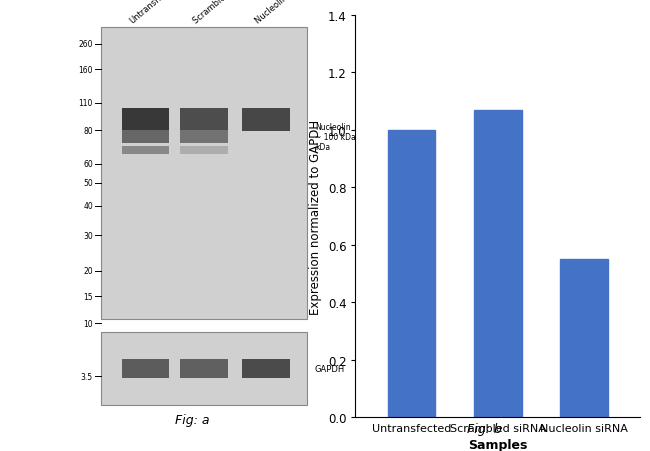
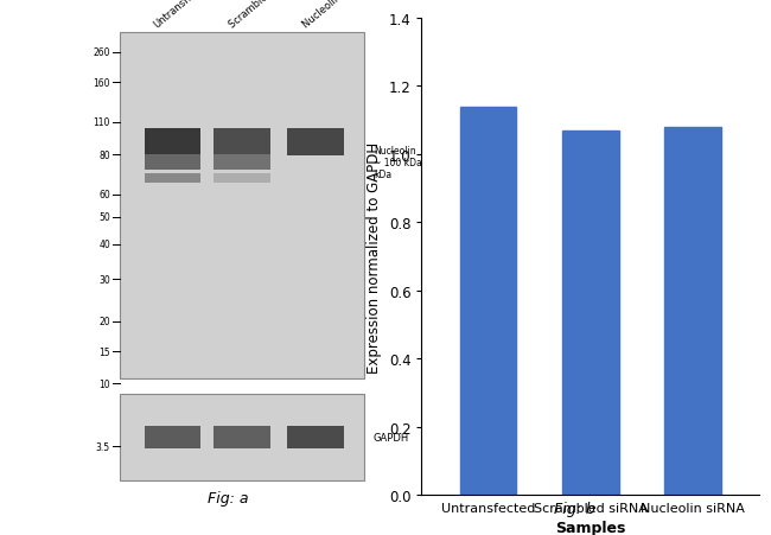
Untransfected: 1.00 -> 1.14
Nucleolin siRNA: 0.55 -> 1.08
